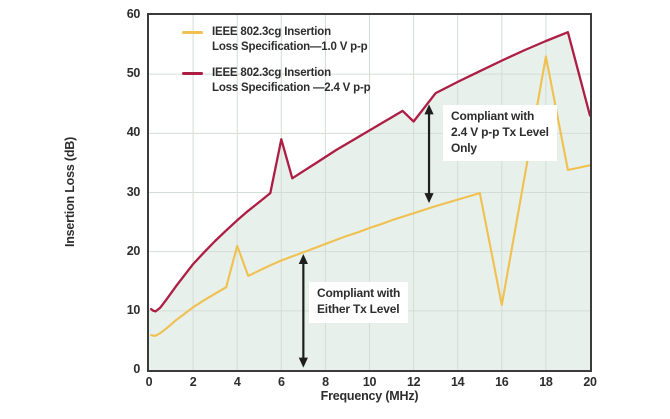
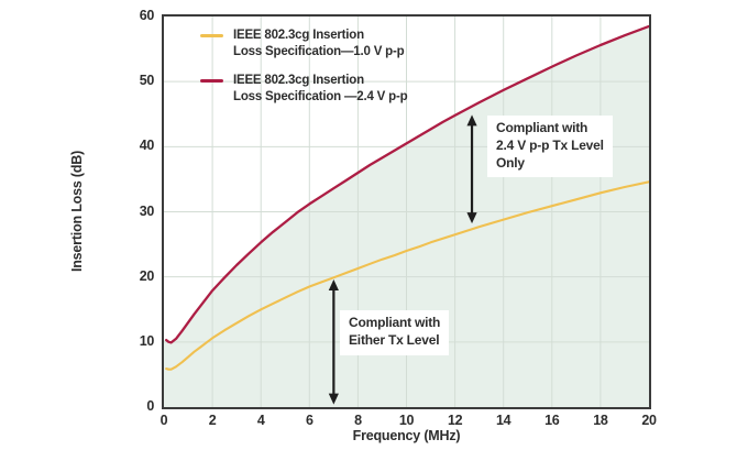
IEEE 802.3cg Insertion Loss Specification—1.0 V p-p/4: 21 -> 15
IEEE 802.3cg Insertion Loss Specification —2.4 V p-p/6: 39 -> 31
IEEE 802.3cg Insertion Loss Specification —2.4 V p-p/12: 42 -> 45
IEEE 802.3cg Insertion Loss Specification—1.0 V p-p/16: 11 -> 31
IEEE 802.3cg Insertion Loss Specification—1.0 V p-p/18: 53 -> 33
IEEE 802.3cg Insertion Loss Specification —2.4 V p-p/20: 43 -> 58
